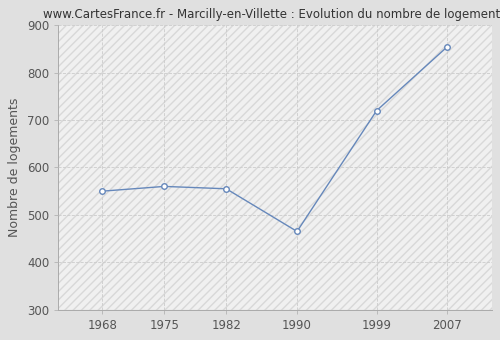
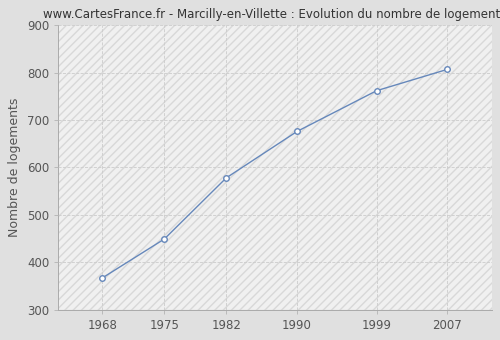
1968: 550 -> 367
1975: 560 -> 449
1982: 555 -> 578
1990: 465 -> 676
1999: 720 -> 762
2007: 855 -> 807
